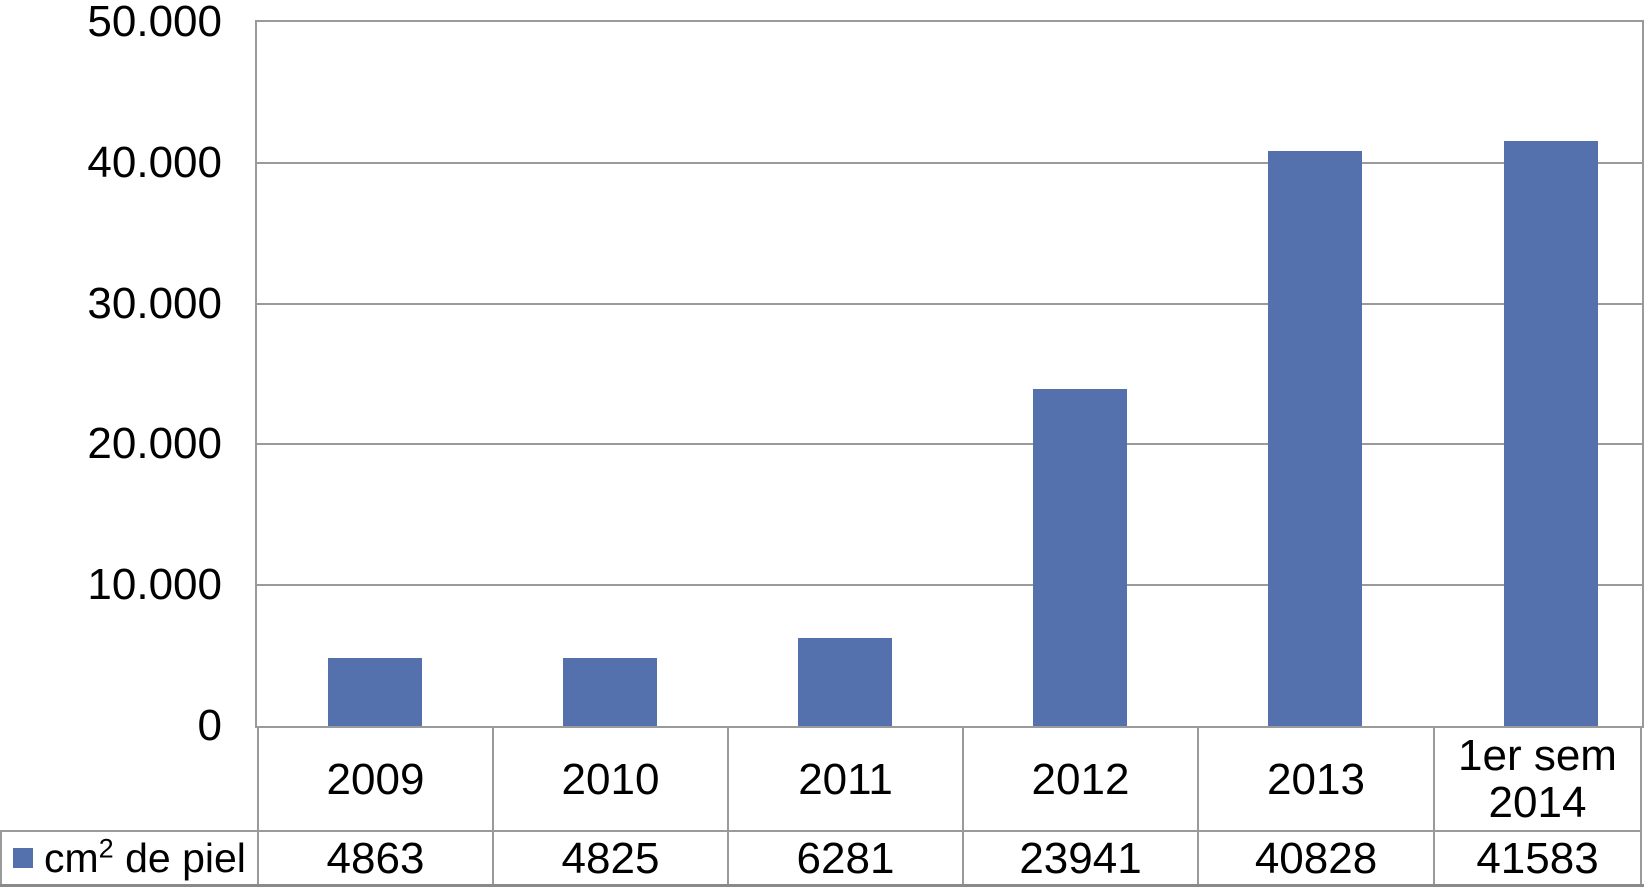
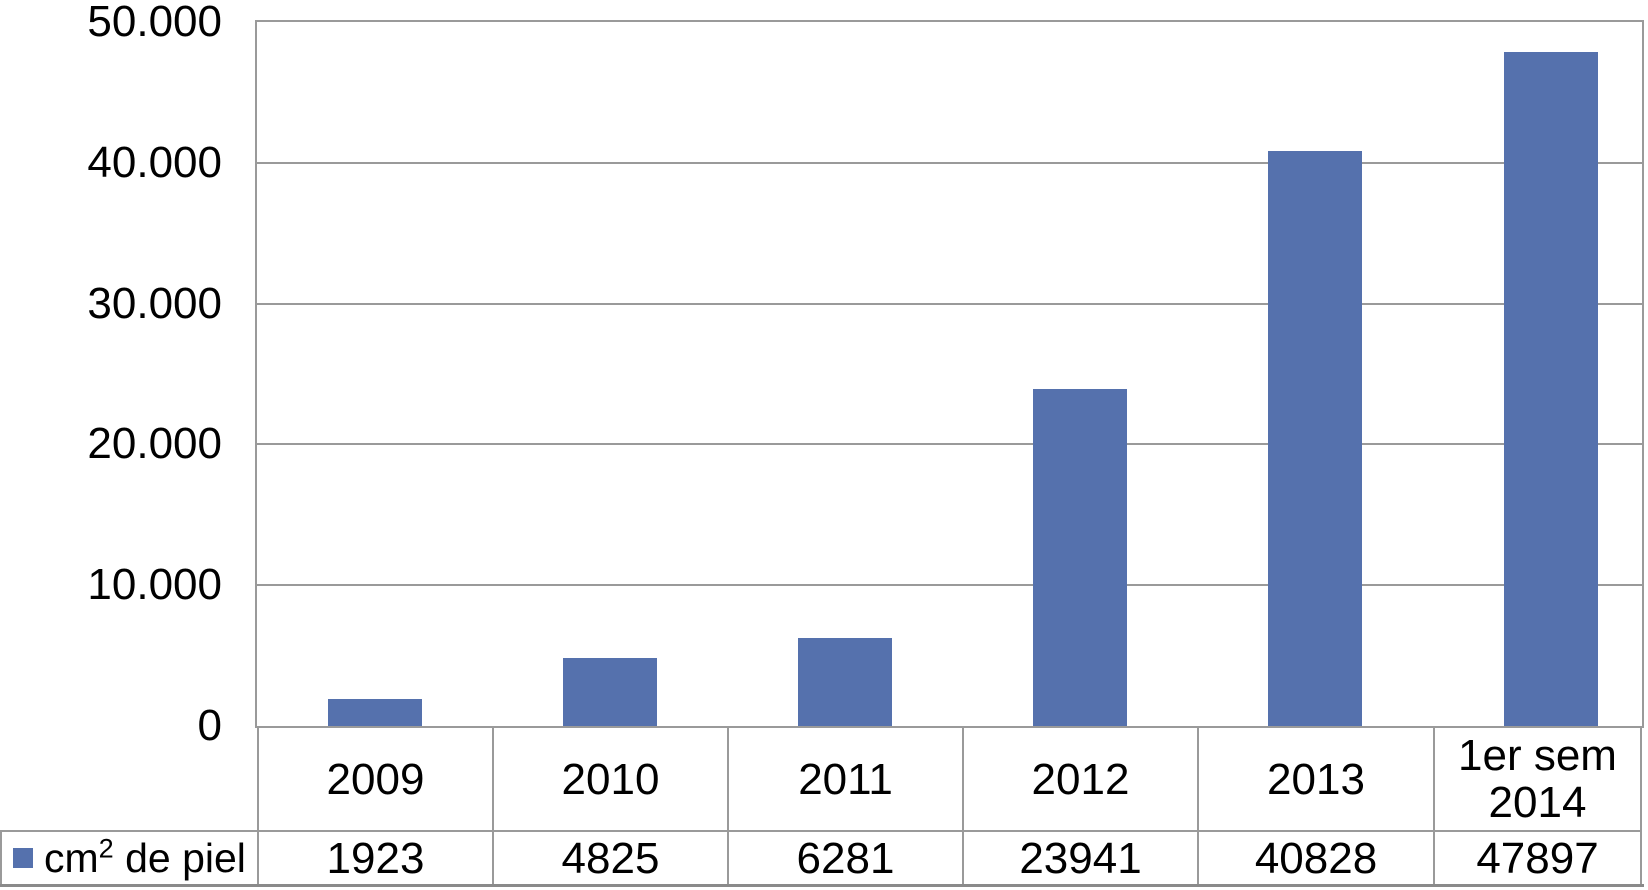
2009: 4863 -> 1923
1er sem 2014: 41583 -> 47897
